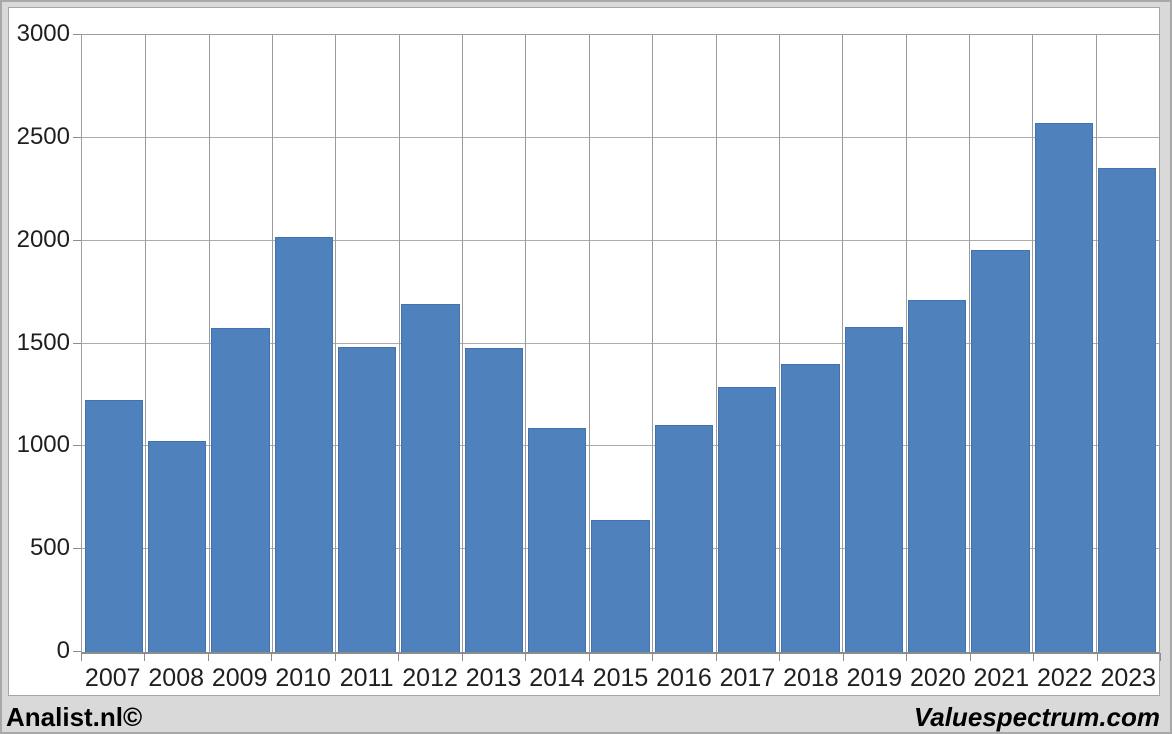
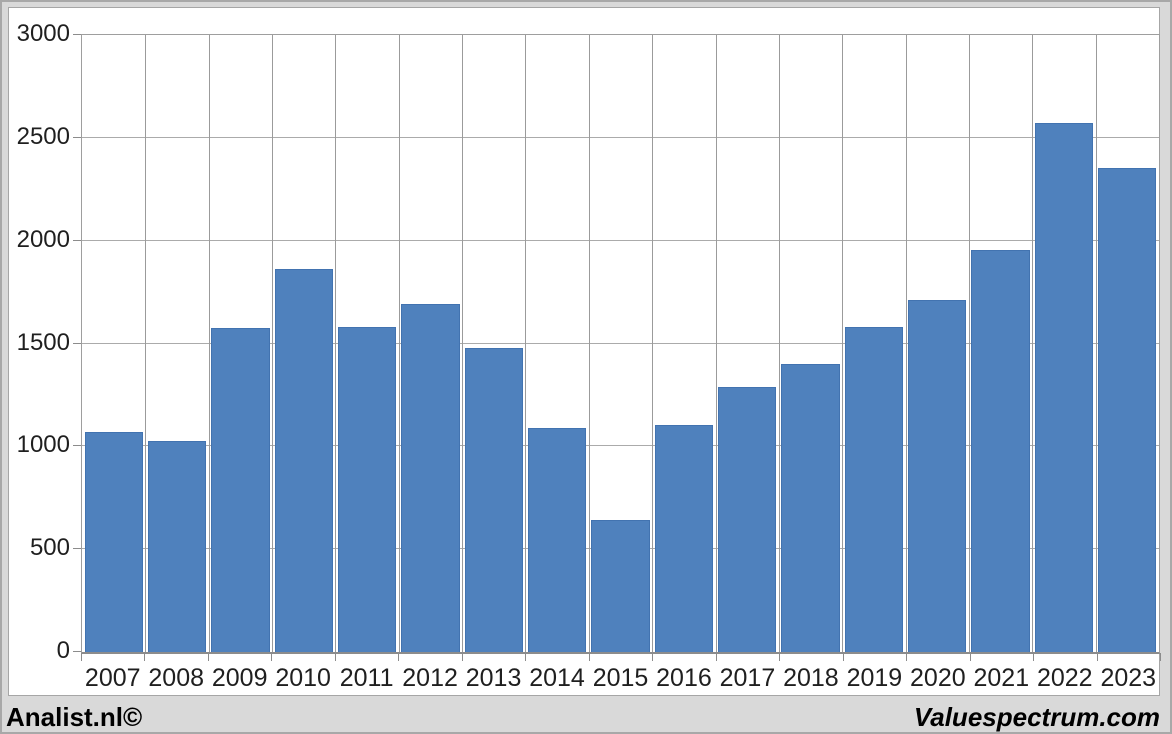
2007: 1220 -> 1070
2010: 2020 -> 1860
2011: 1480 -> 1580
